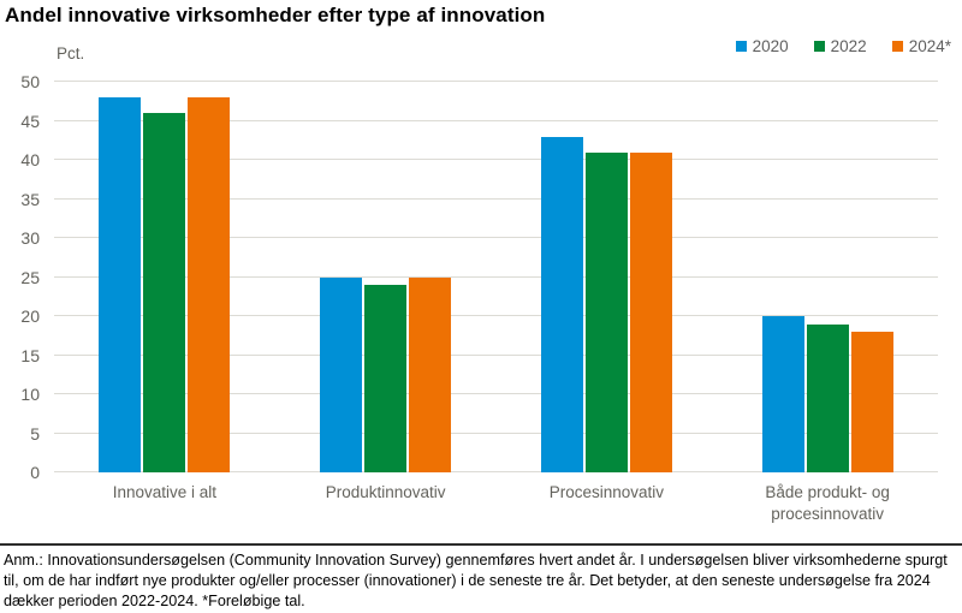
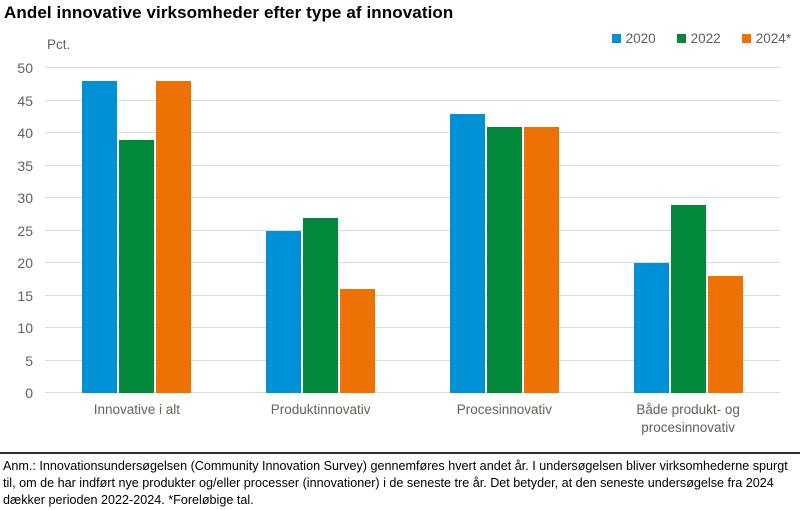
2022/Innovative i alt: 46 -> 39
2022/Produktinnovativ: 24 -> 27
2024*/Produktinnovativ: 25 -> 16
2022/Både produkt- og procesinnovativ: 19 -> 29
